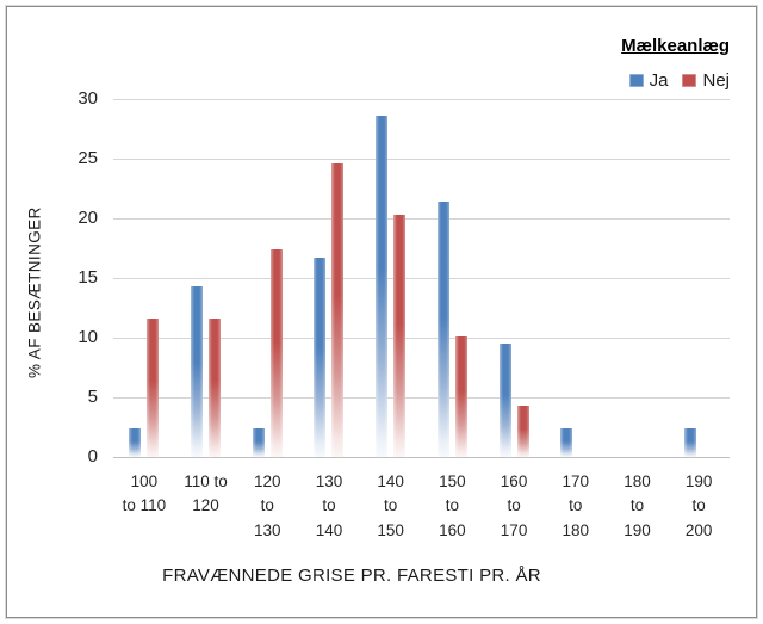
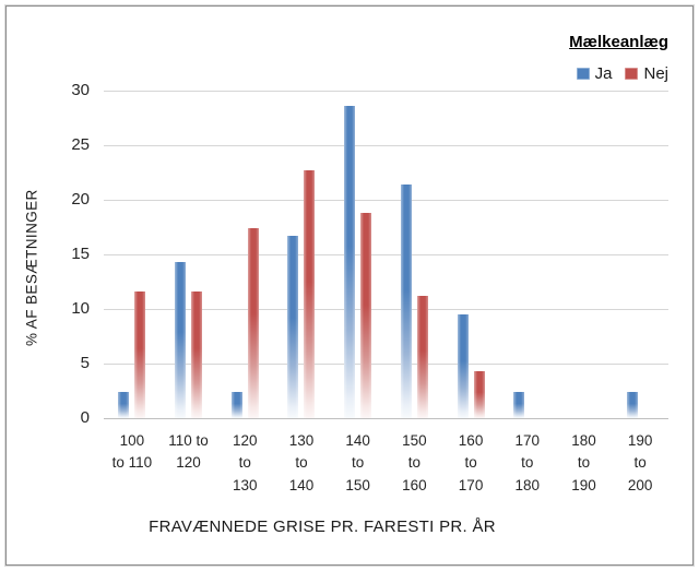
Nej/130 to 140: 24.6 -> 22.7
Nej/140 to 150: 20.3 -> 18.8
Nej/150 to 160: 10.1 -> 11.2
